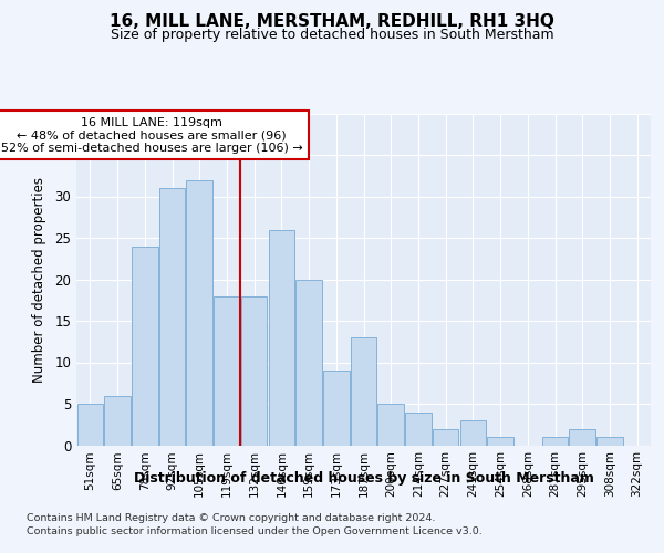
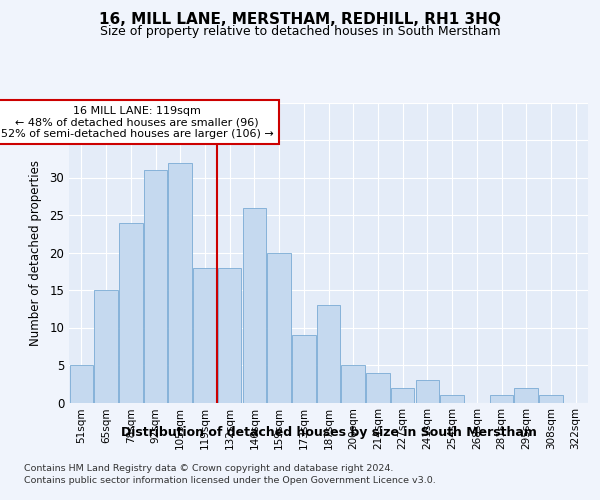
65sqm: 6 -> 15
